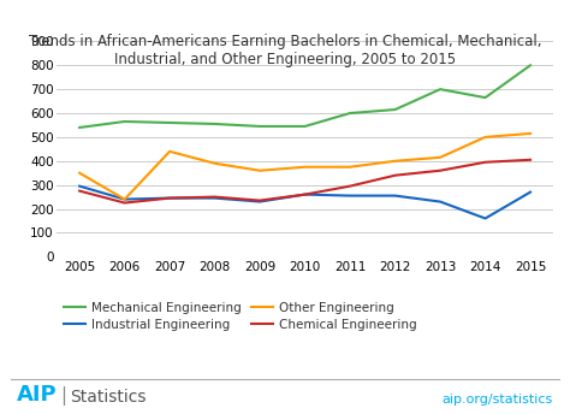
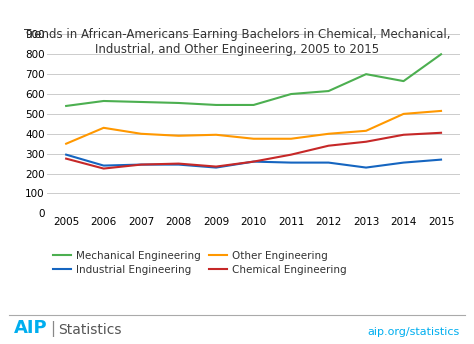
Other Engineering/2006: 240 -> 430
Other Engineering/2007: 440 -> 400
Other Engineering/2009: 360 -> 400
Industrial Engineering/2014: 160 -> 260
